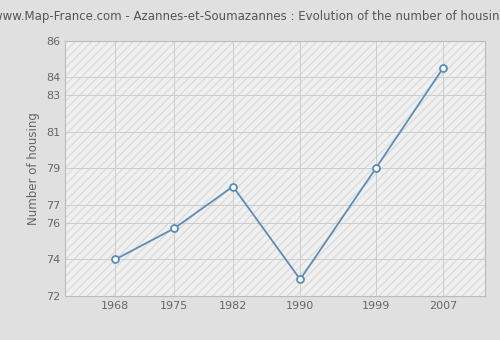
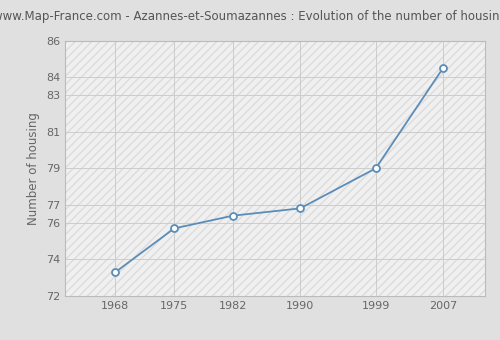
1968: 74.0 -> 73.3
1982: 78.0 -> 76.4
1990: 72.9 -> 76.8
